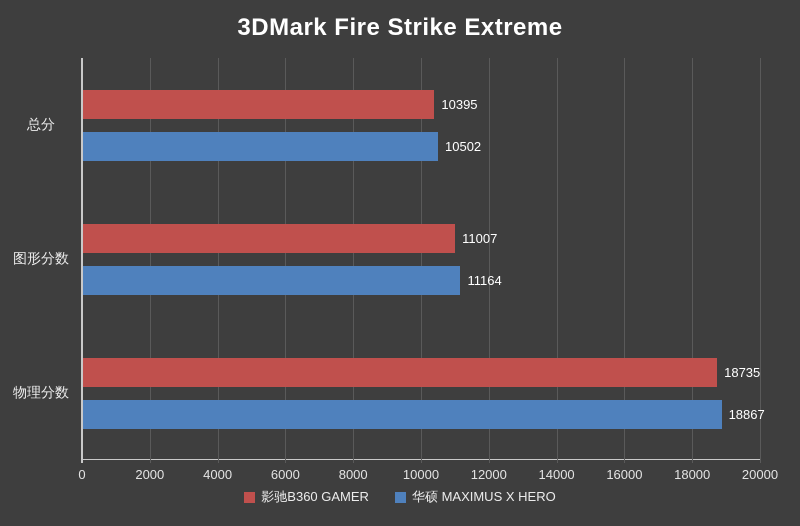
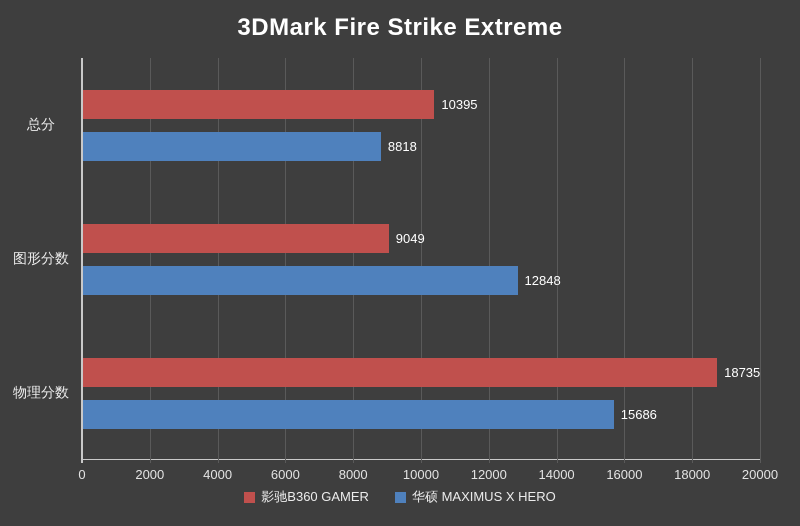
华硕 MAXIMUS X HERO/总分: 10502 -> 8818
影驰B360 GAMER/图形分数: 11007 -> 9049
华硕 MAXIMUS X HERO/图形分数: 11164 -> 12848
华硕 MAXIMUS X HERO/物理分数: 18867 -> 15686
